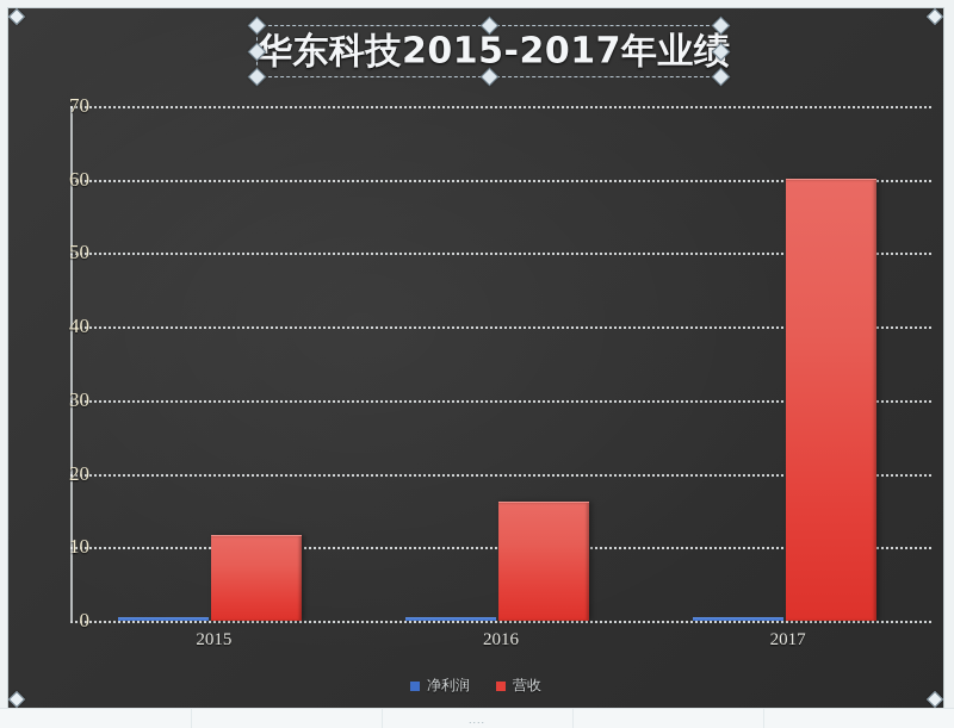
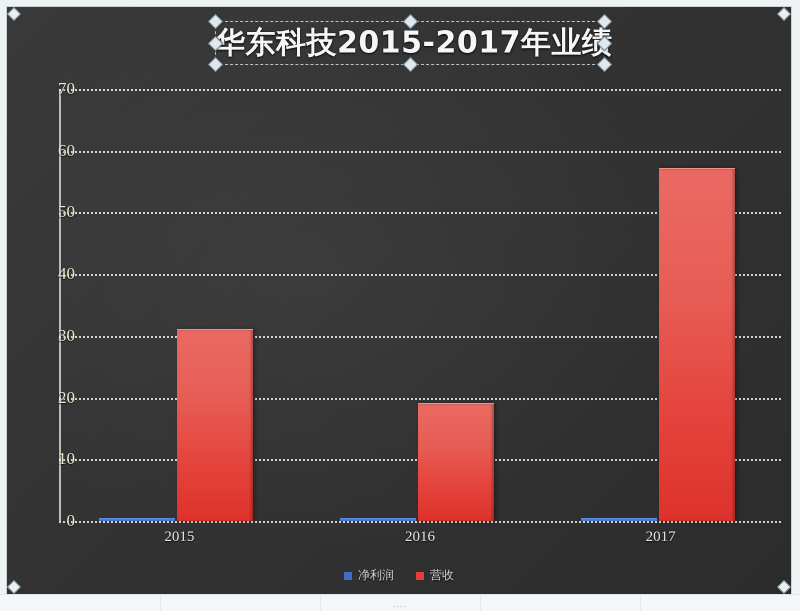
营收/2015: 12 -> 31
营收/2016: 16 -> 19
营收/2017: 60 -> 57
